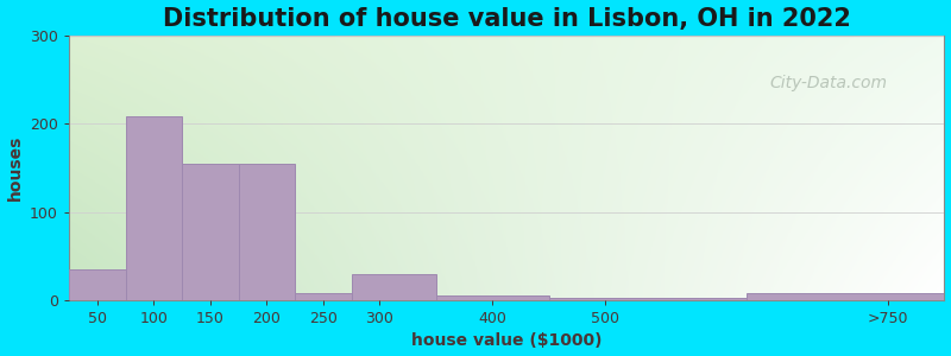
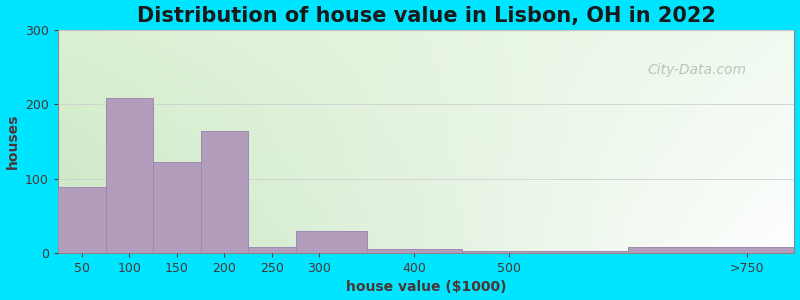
50: 35 -> 88
150: 155 -> 122
200: 155 -> 164
